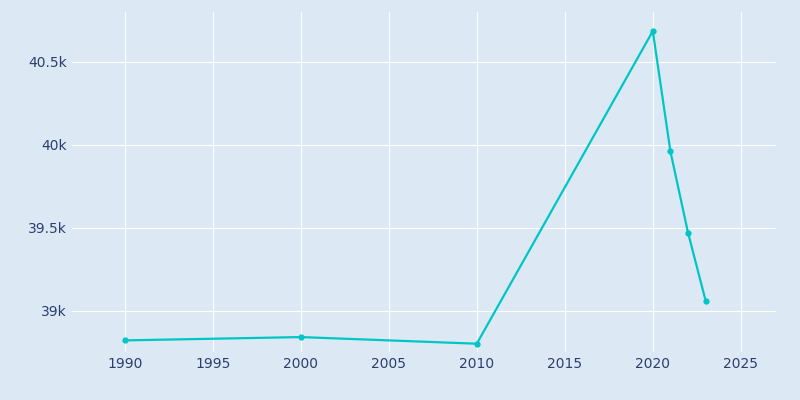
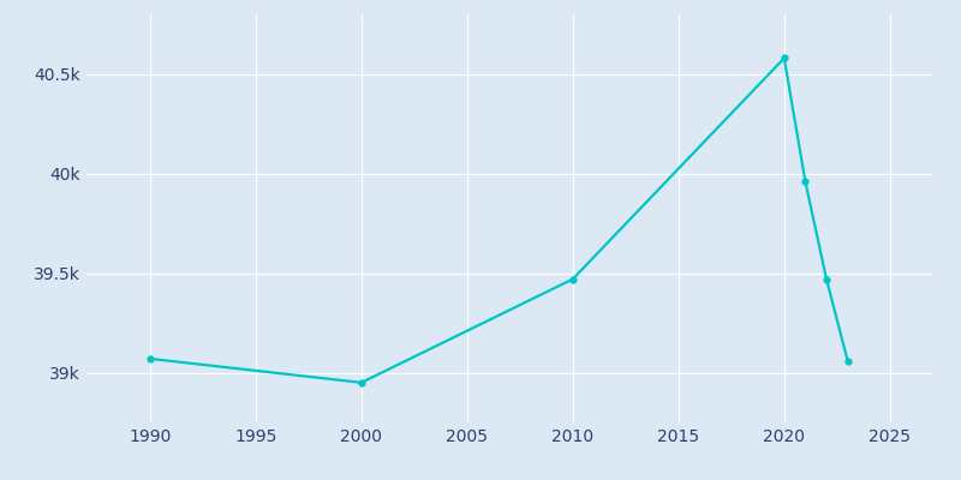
1990: 38.82k -> 39.07k
2000: 38.84k -> 38.95k
2010: 38.80k -> 39.47k
2020: 40.68k -> 40.58k
